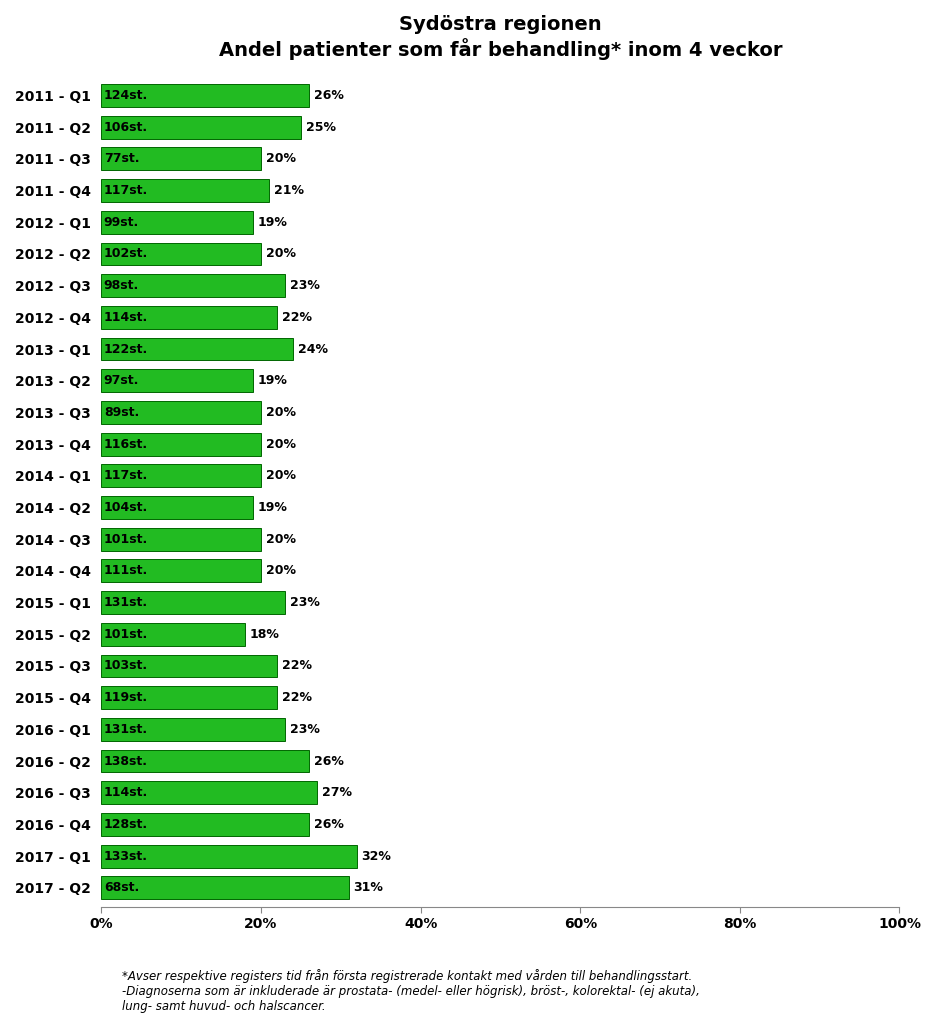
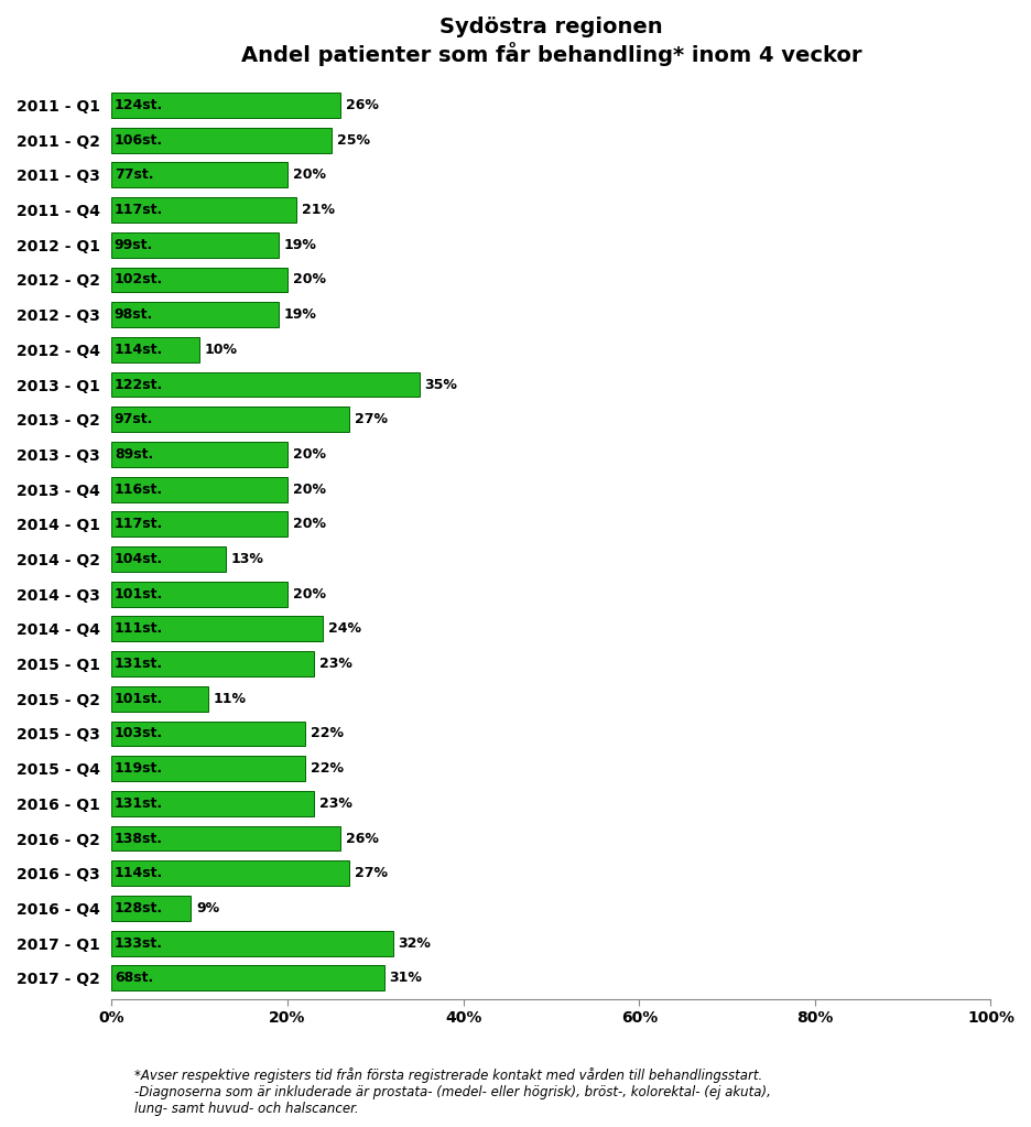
2012 - Q3: 23% -> 19%
2012 - Q4: 22% -> 10%
2013 - Q1: 24% -> 35%
2013 - Q2: 19% -> 27%
2014 - Q2: 19% -> 13%
2014 - Q4: 20% -> 24%
2015 - Q2: 18% -> 11%
2016 - Q4: 26% -> 9%
